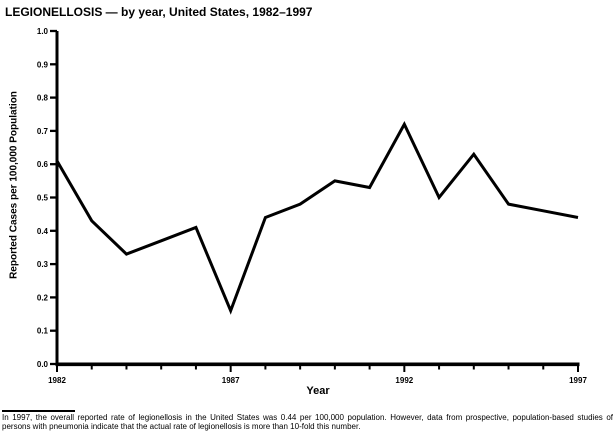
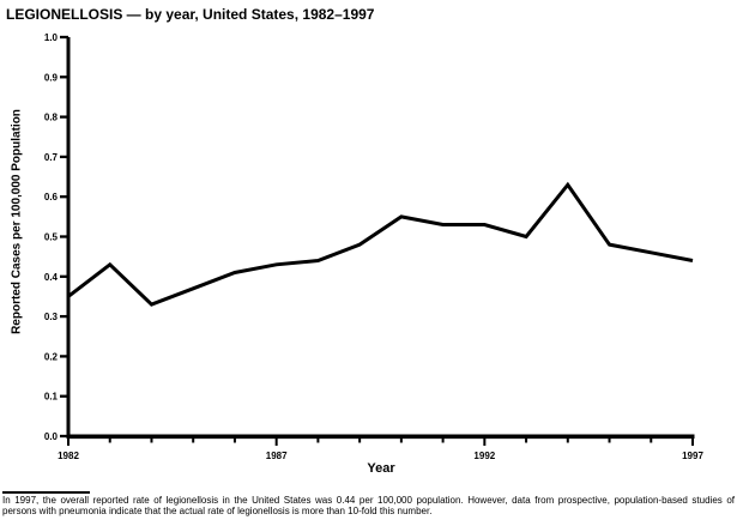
1982: 0.61 -> 0.35
1987: 0.16 -> 0.43
1992: 0.72 -> 0.53
